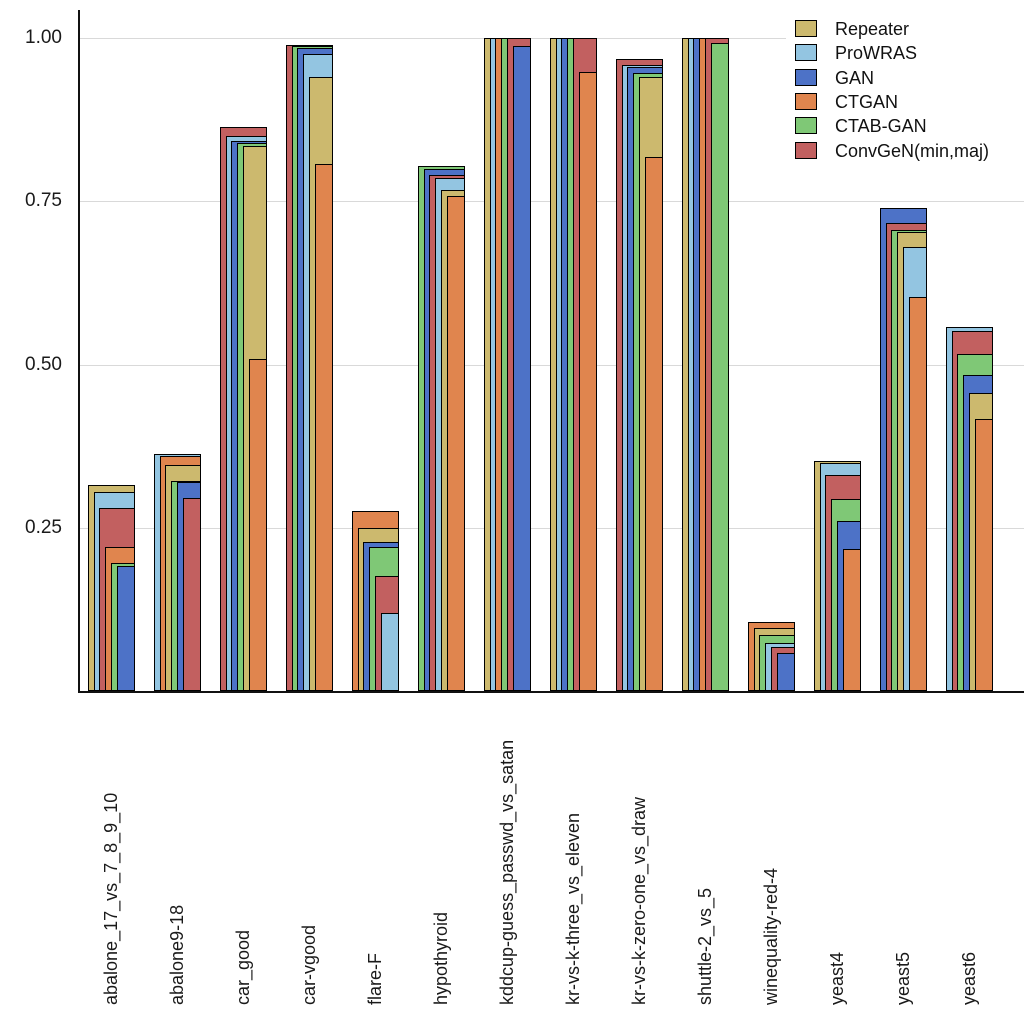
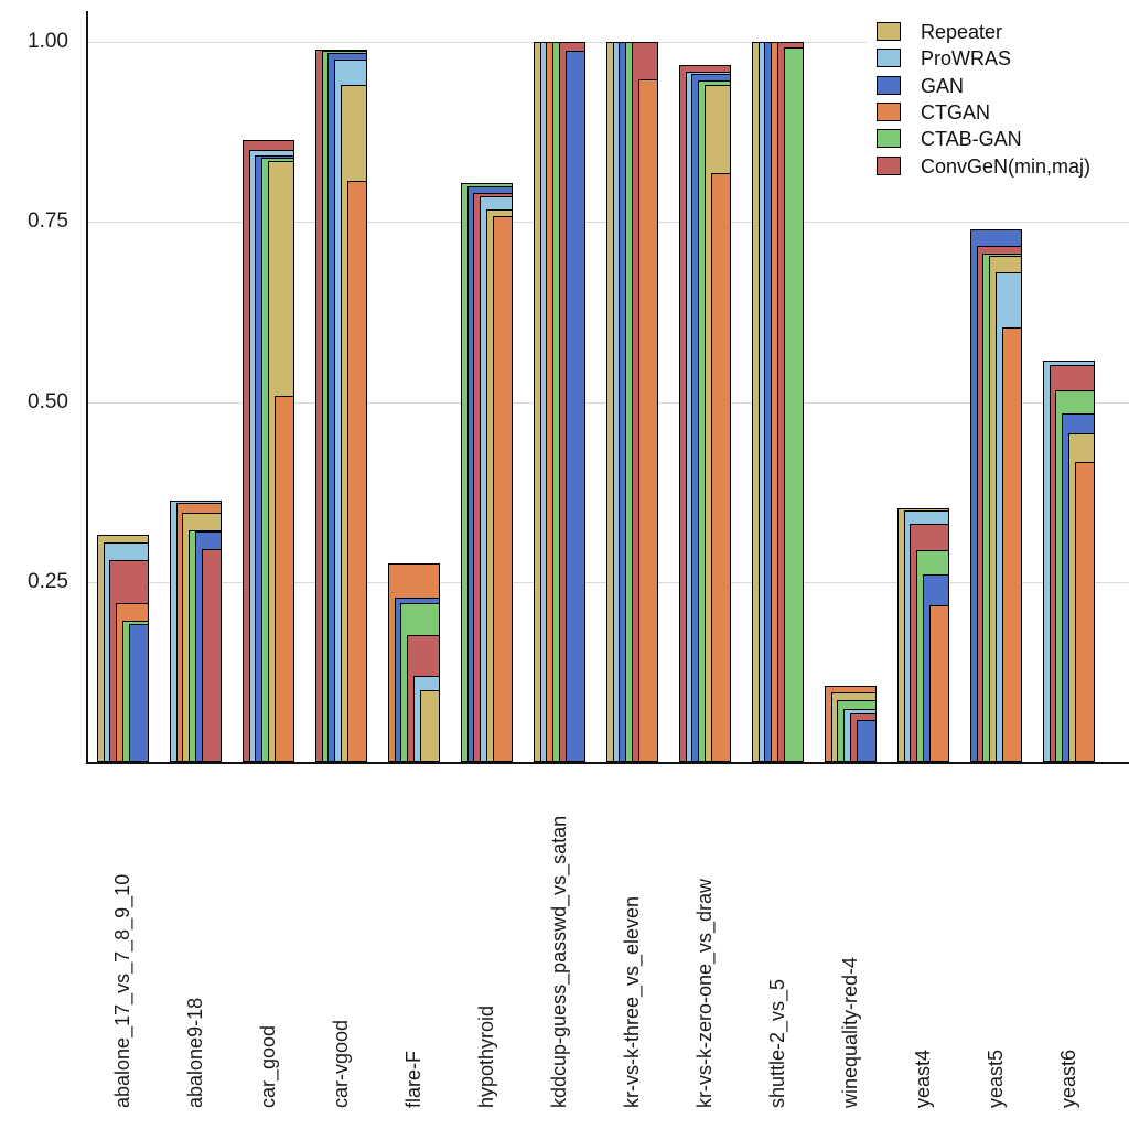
Repeater/flare-F: 0.25 -> 0.10
